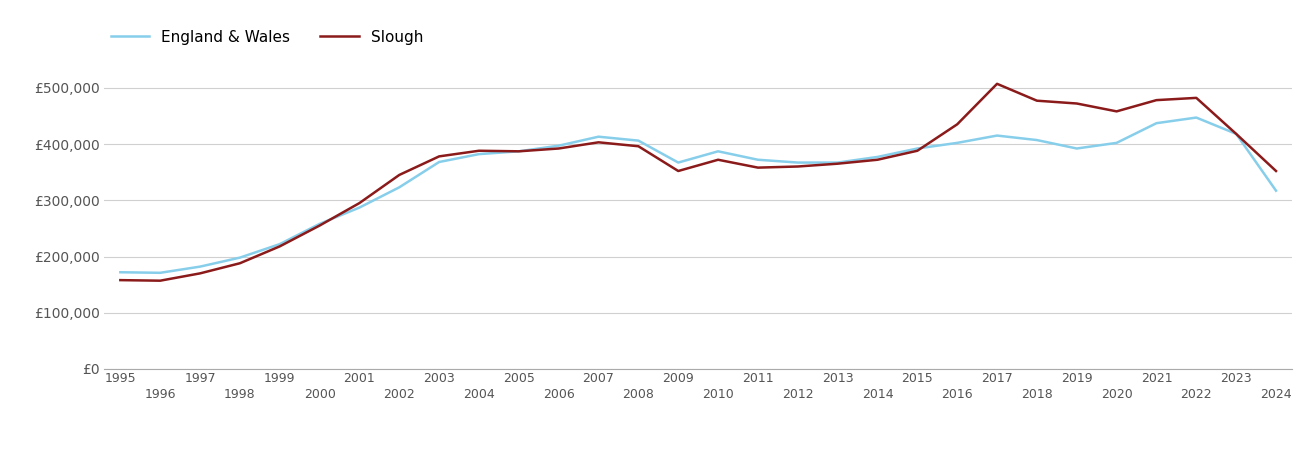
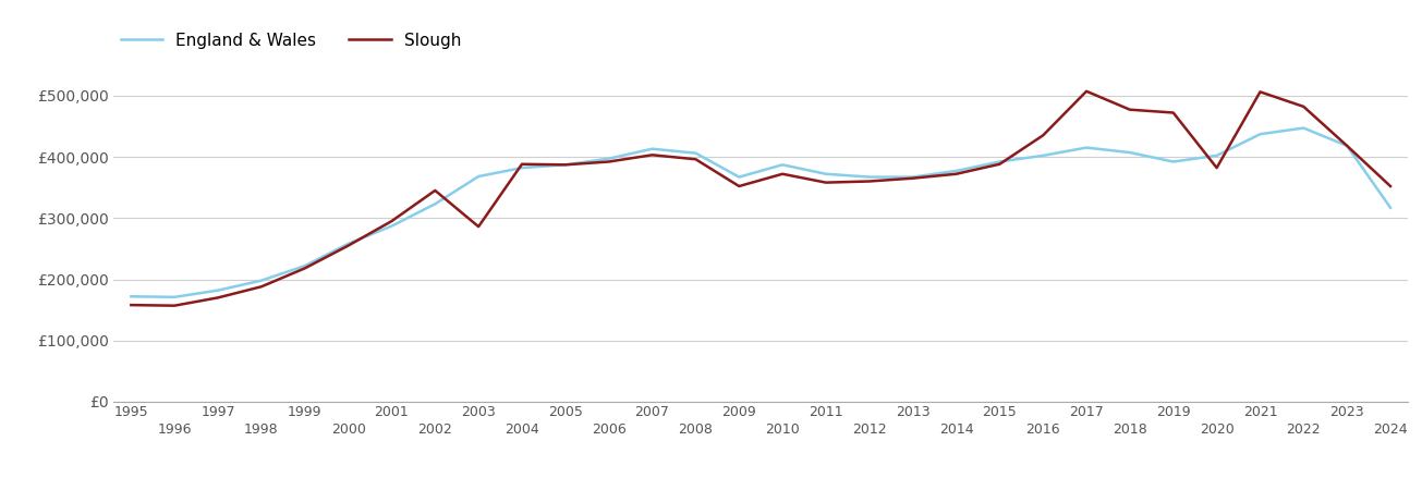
Slough/2003: £378,000 -> £286,000
Slough/2020: £458,000 -> £382,000
Slough/2021: £478,000 -> £506,000
